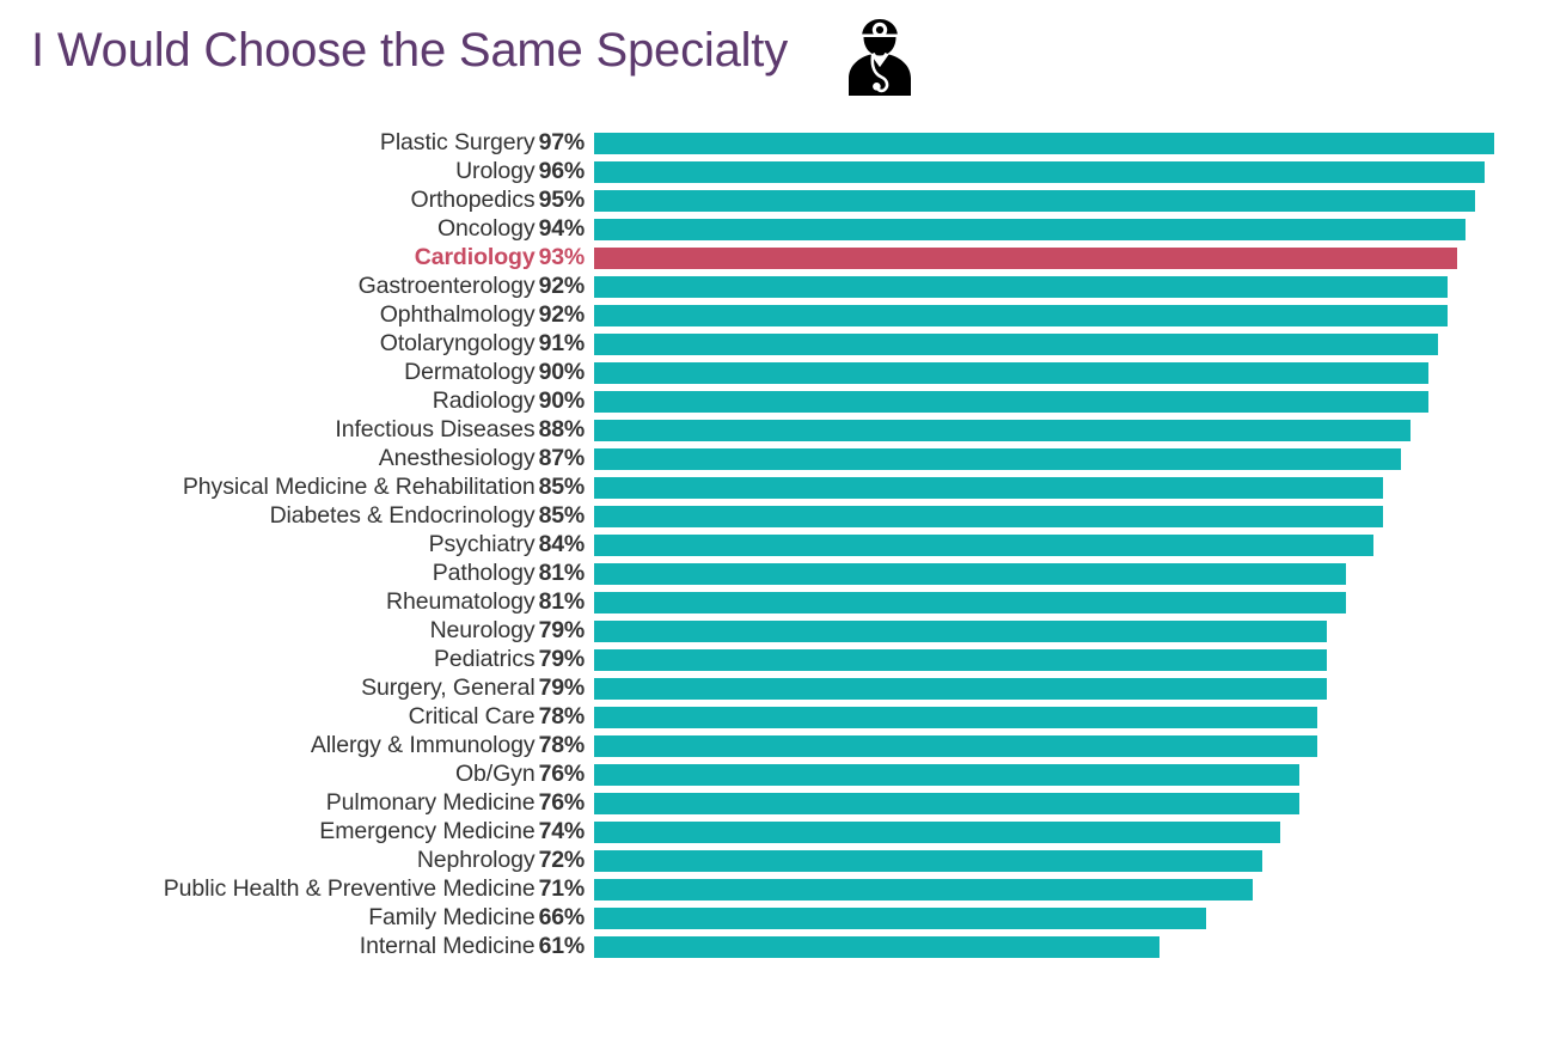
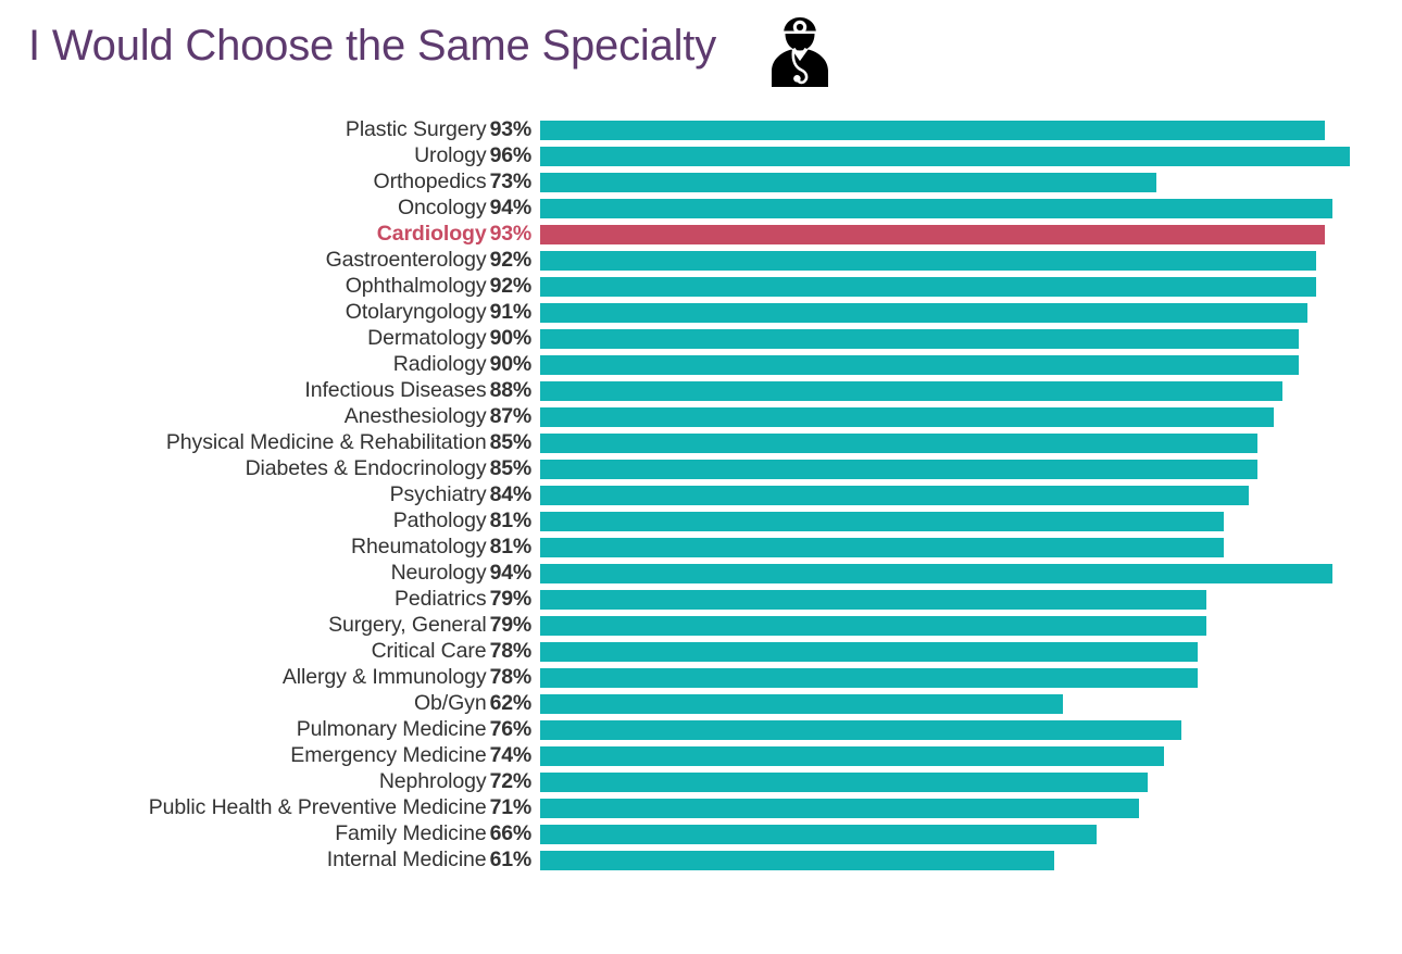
Plastic Surgery: 97% -> 93%
Orthopedics: 95% -> 73%
Neurology: 79% -> 94%
Ob/Gyn: 76% -> 62%
